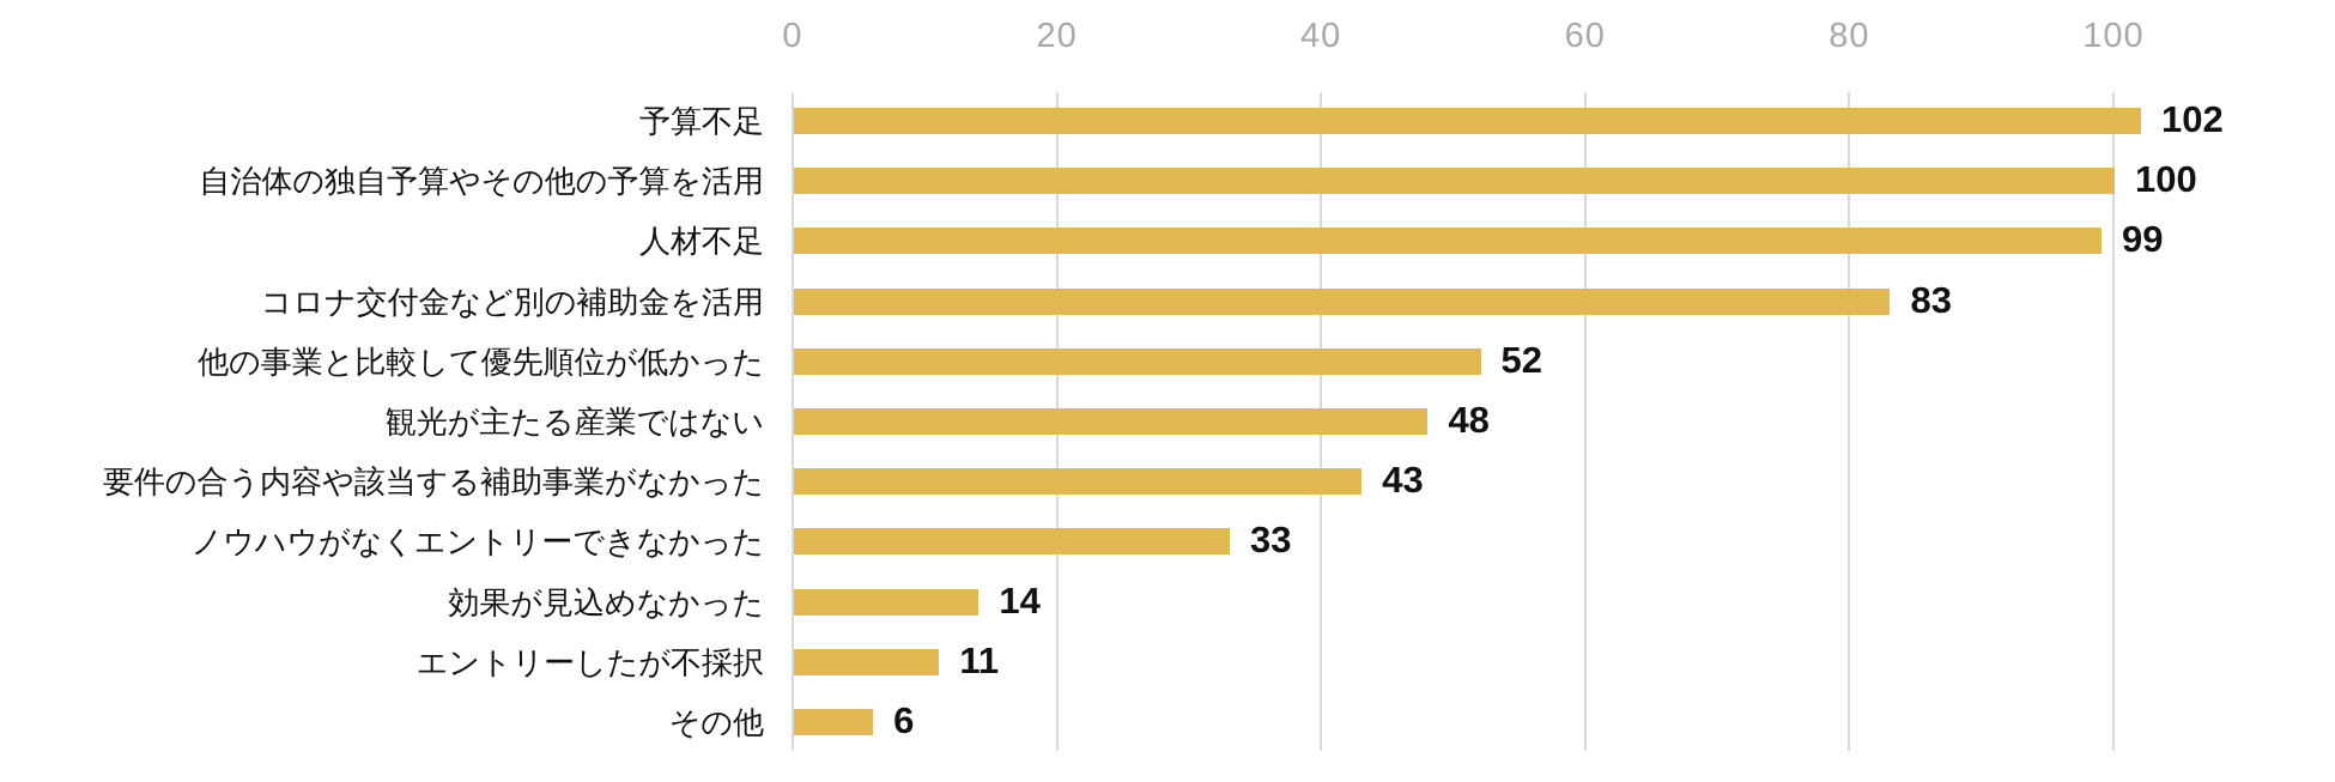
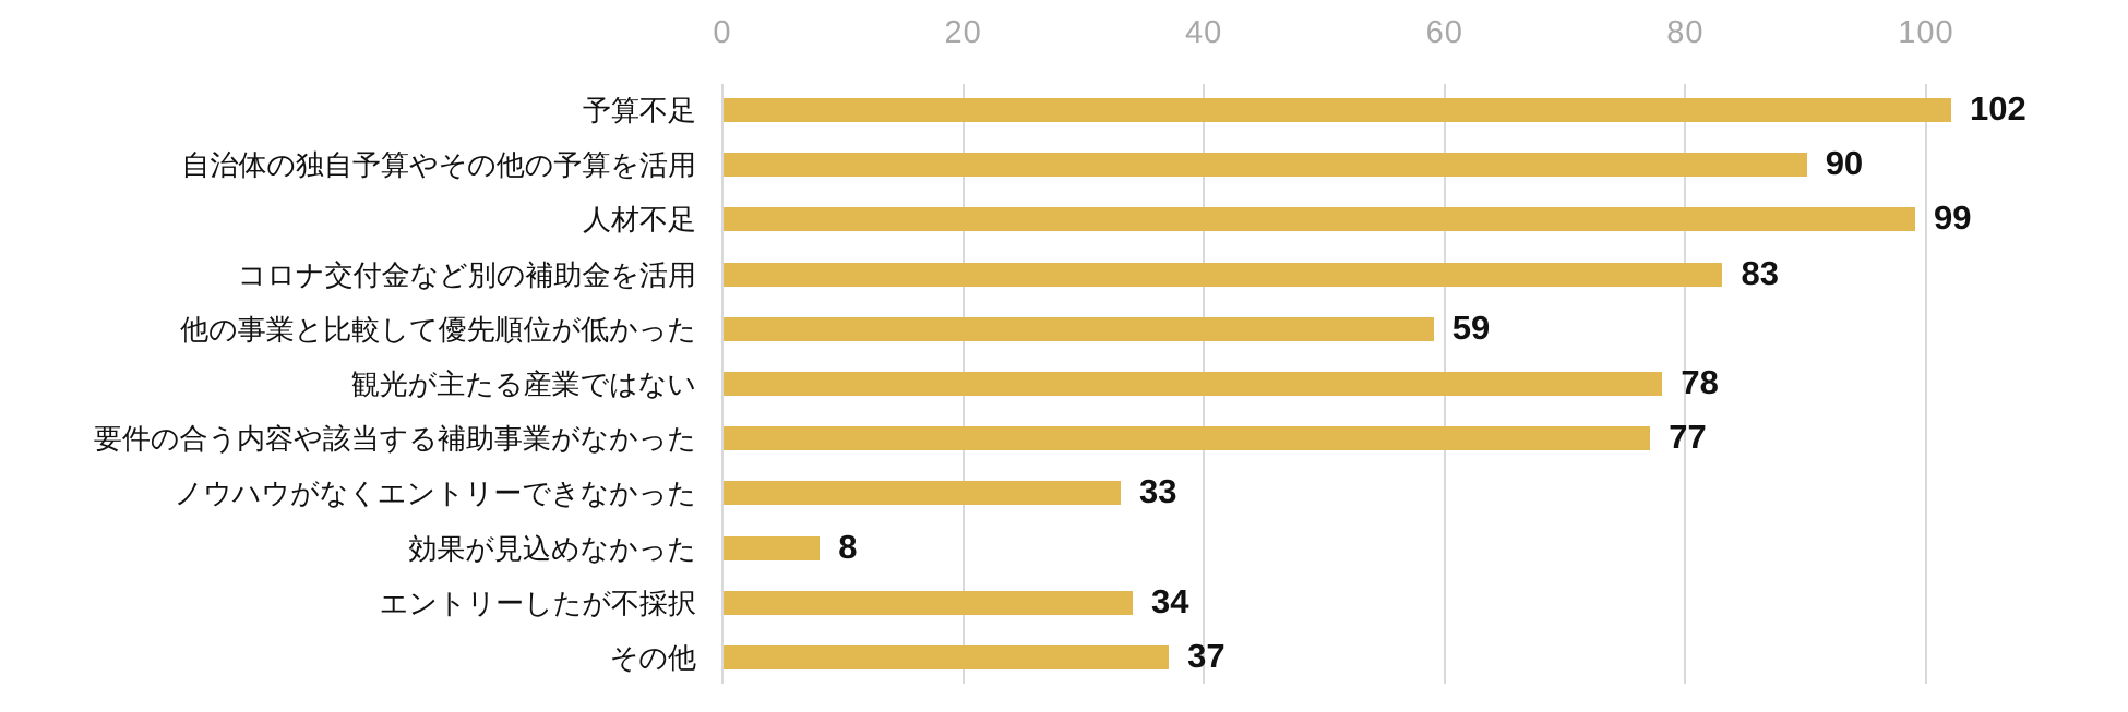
自治体の独自予算やその他の予算を活用: 100 -> 90
他の事業と比較して優先順位が低かった: 52 -> 59
観光が主たる産業ではない: 48 -> 78
要件の合う内容や該当する補助事業がなかった: 43 -> 77
効果が見込めなかった: 14 -> 8
エントリーしたが不採択: 11 -> 34
その他: 6 -> 37
